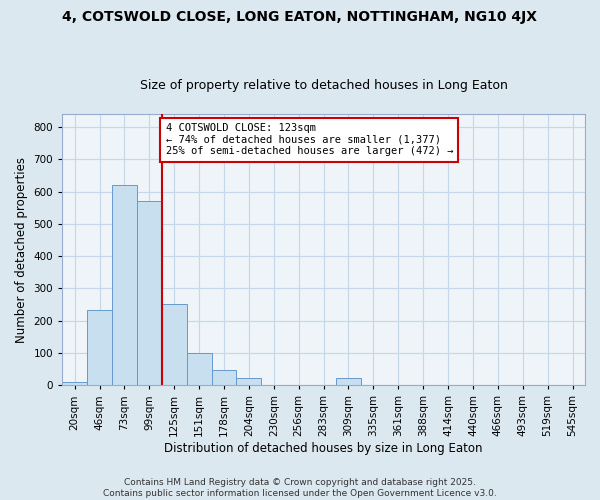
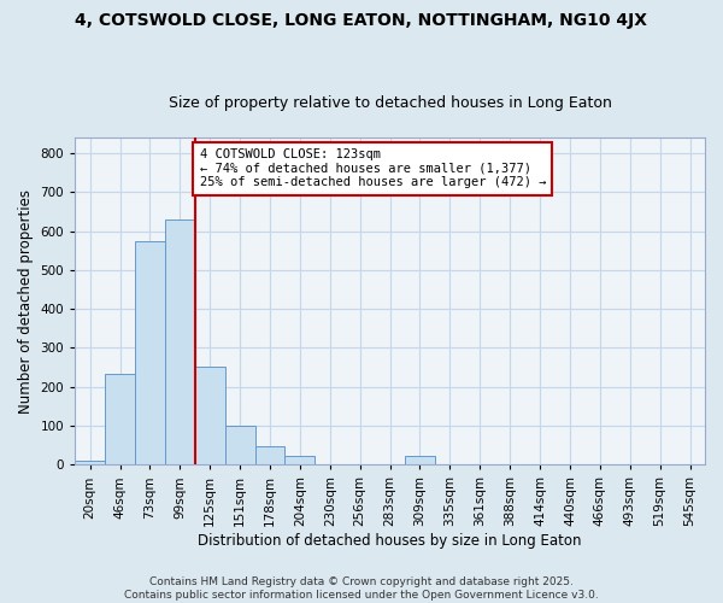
73sqm: 620 -> 575
99sqm: 572 -> 630
